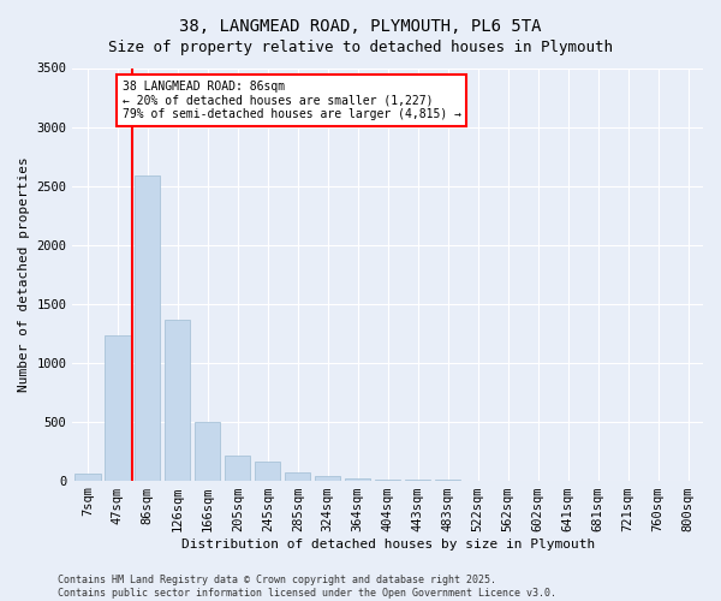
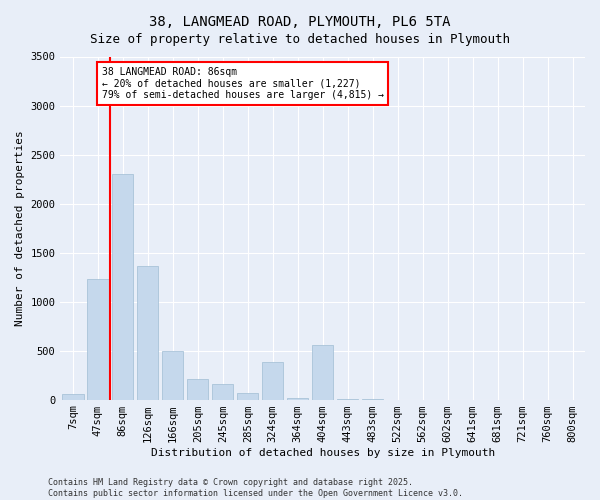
86sqm: 2590 -> 2300
324sqm: 40 -> 380
404sqm: 0 -> 560
